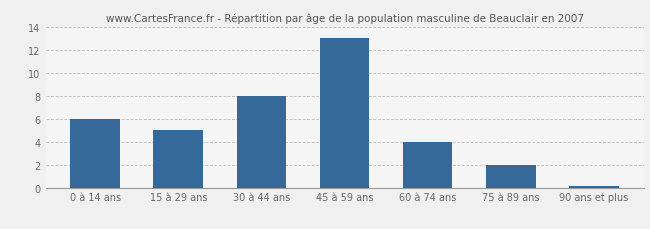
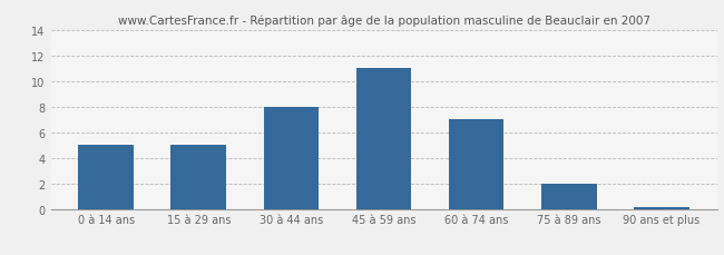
0 à 14 ans: 6.0 -> 5.0
45 à 59 ans: 13.0 -> 11.0
60 à 74 ans: 4.0 -> 7.0
